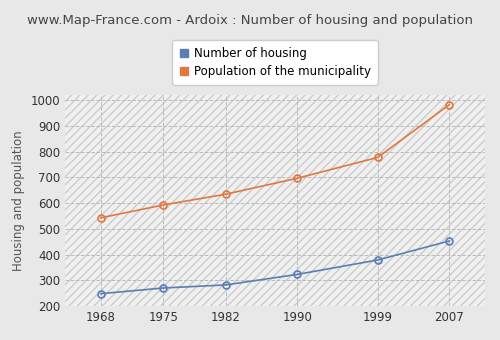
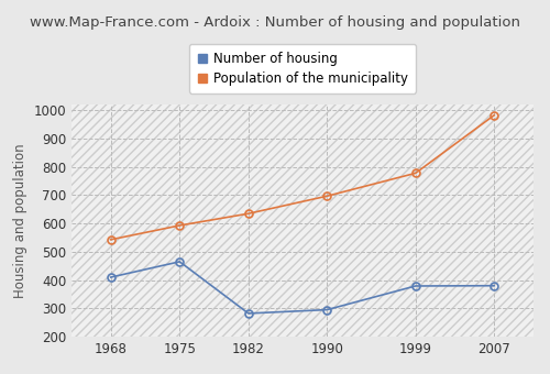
Number of housing/1968: 248 -> 410
Number of housing/1975: 270 -> 465
Number of housing/1990: 323 -> 295
Number of housing/2007: 453 -> 380
